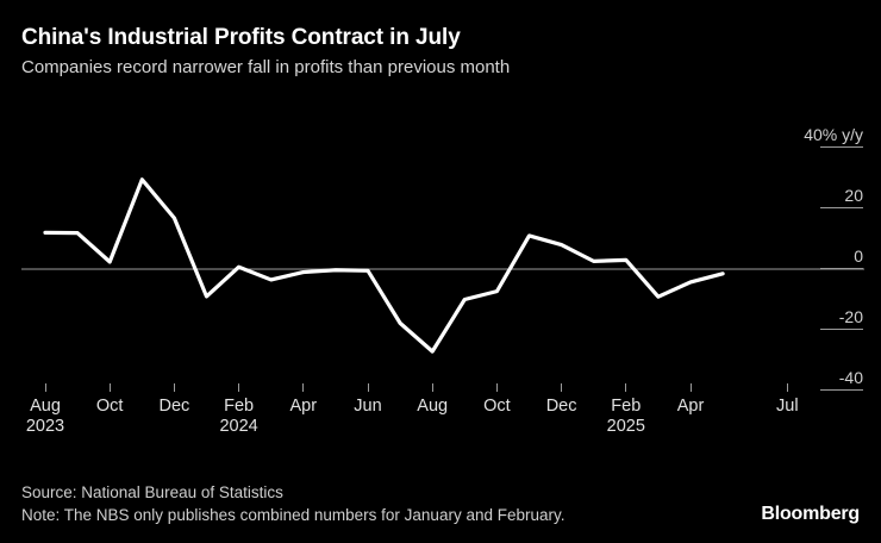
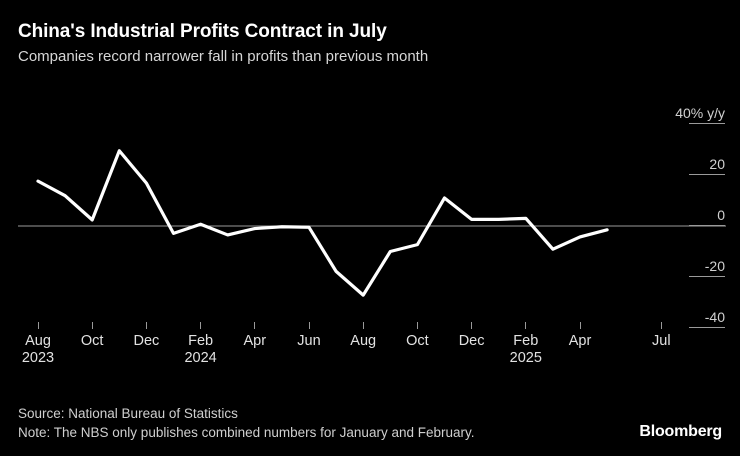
Aug 2023: 12 -> 18
Feb 2024: -9 -> -3
Feb 2025: 8 -> 3
